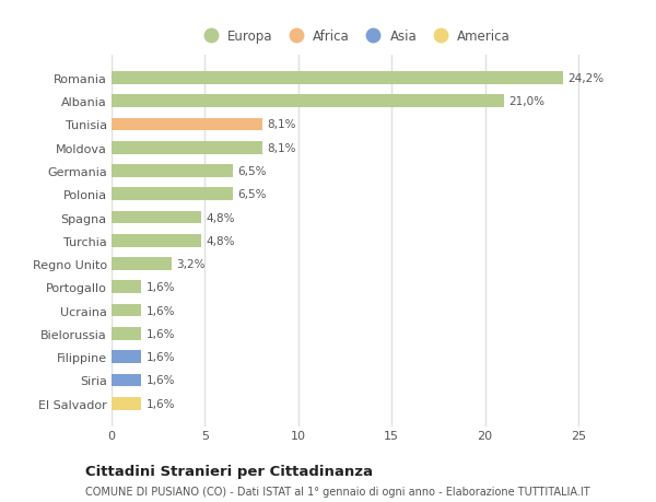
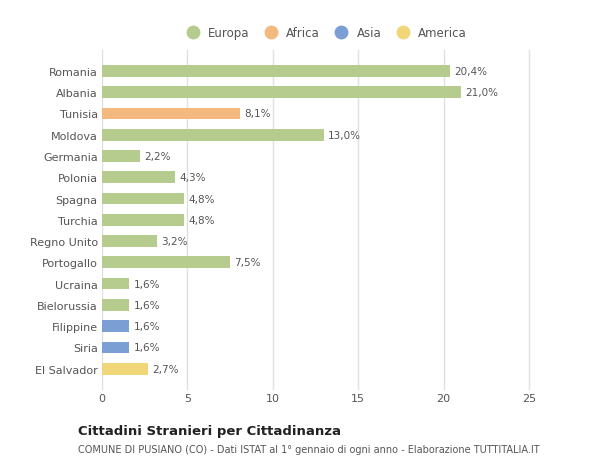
Romania: 24,2% -> 20,4%
Moldova: 8,1% -> 13,0%
Germania: 6,5% -> 2,2%
Polonia: 6,5% -> 4,3%
Portogallo: 1,6% -> 7,5%
El Salvador: 1,6% -> 2,7%
